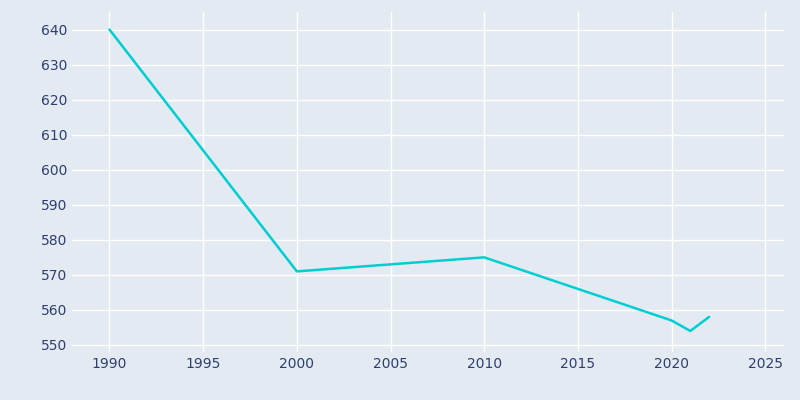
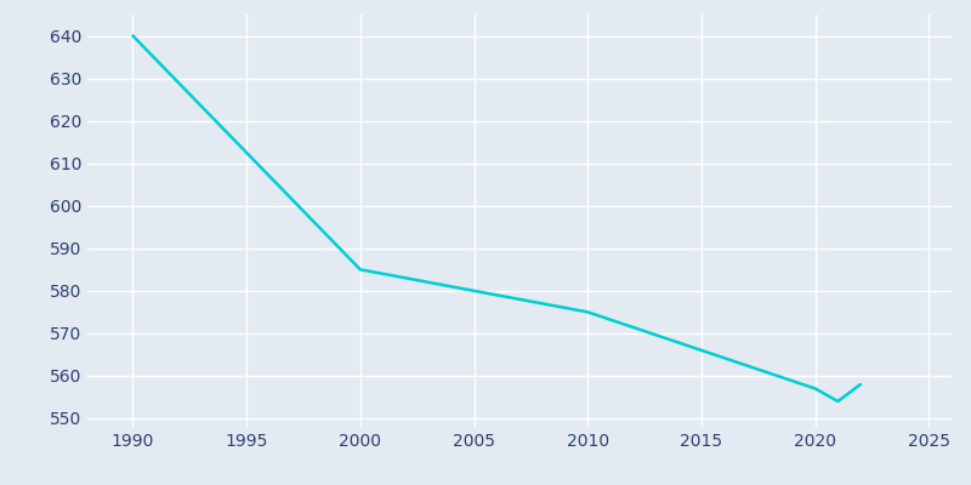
2000: 571 -> 585
